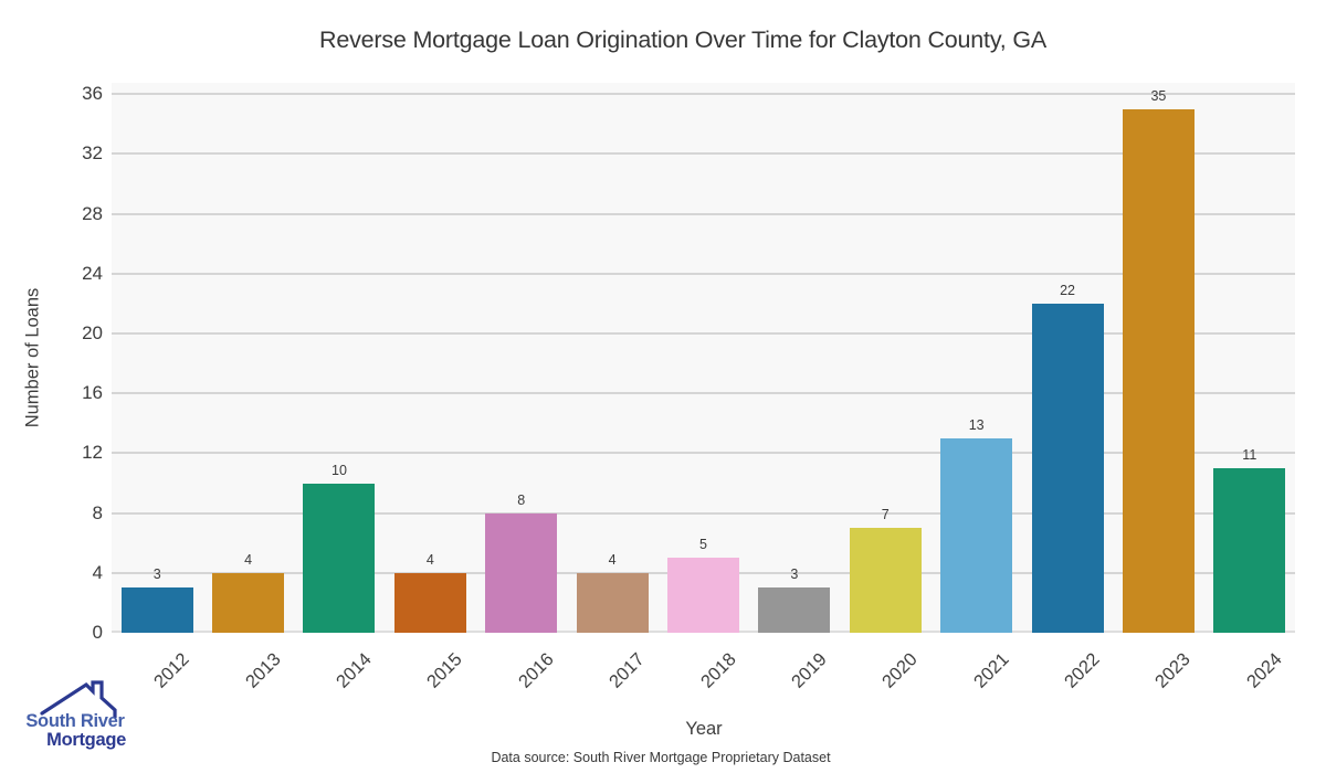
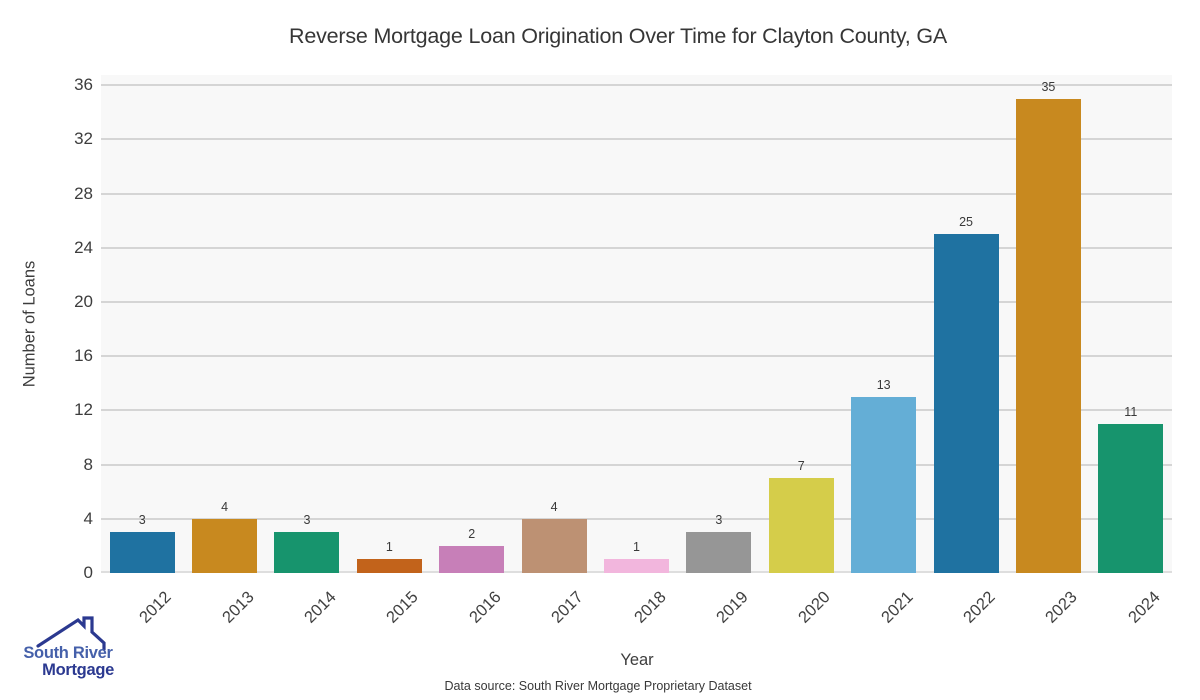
2014: 10 -> 3
2015: 4 -> 1
2016: 8 -> 2
2018: 5 -> 1
2022: 22 -> 25
